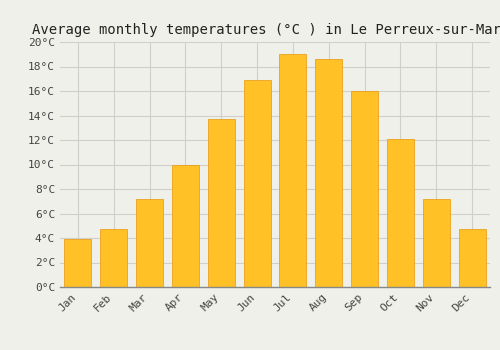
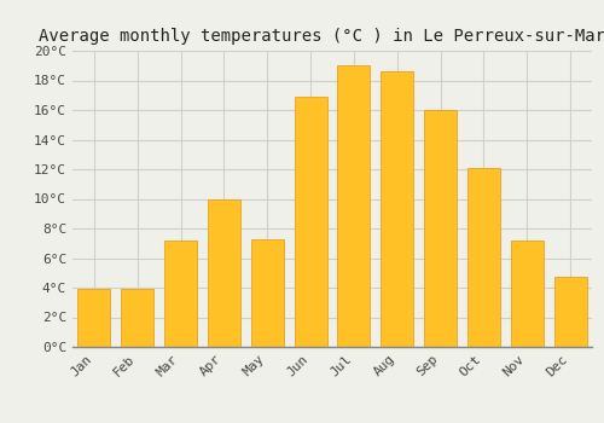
Feb: 4.7°C -> 3.9°C
May: 13.7°C -> 7.3°C
